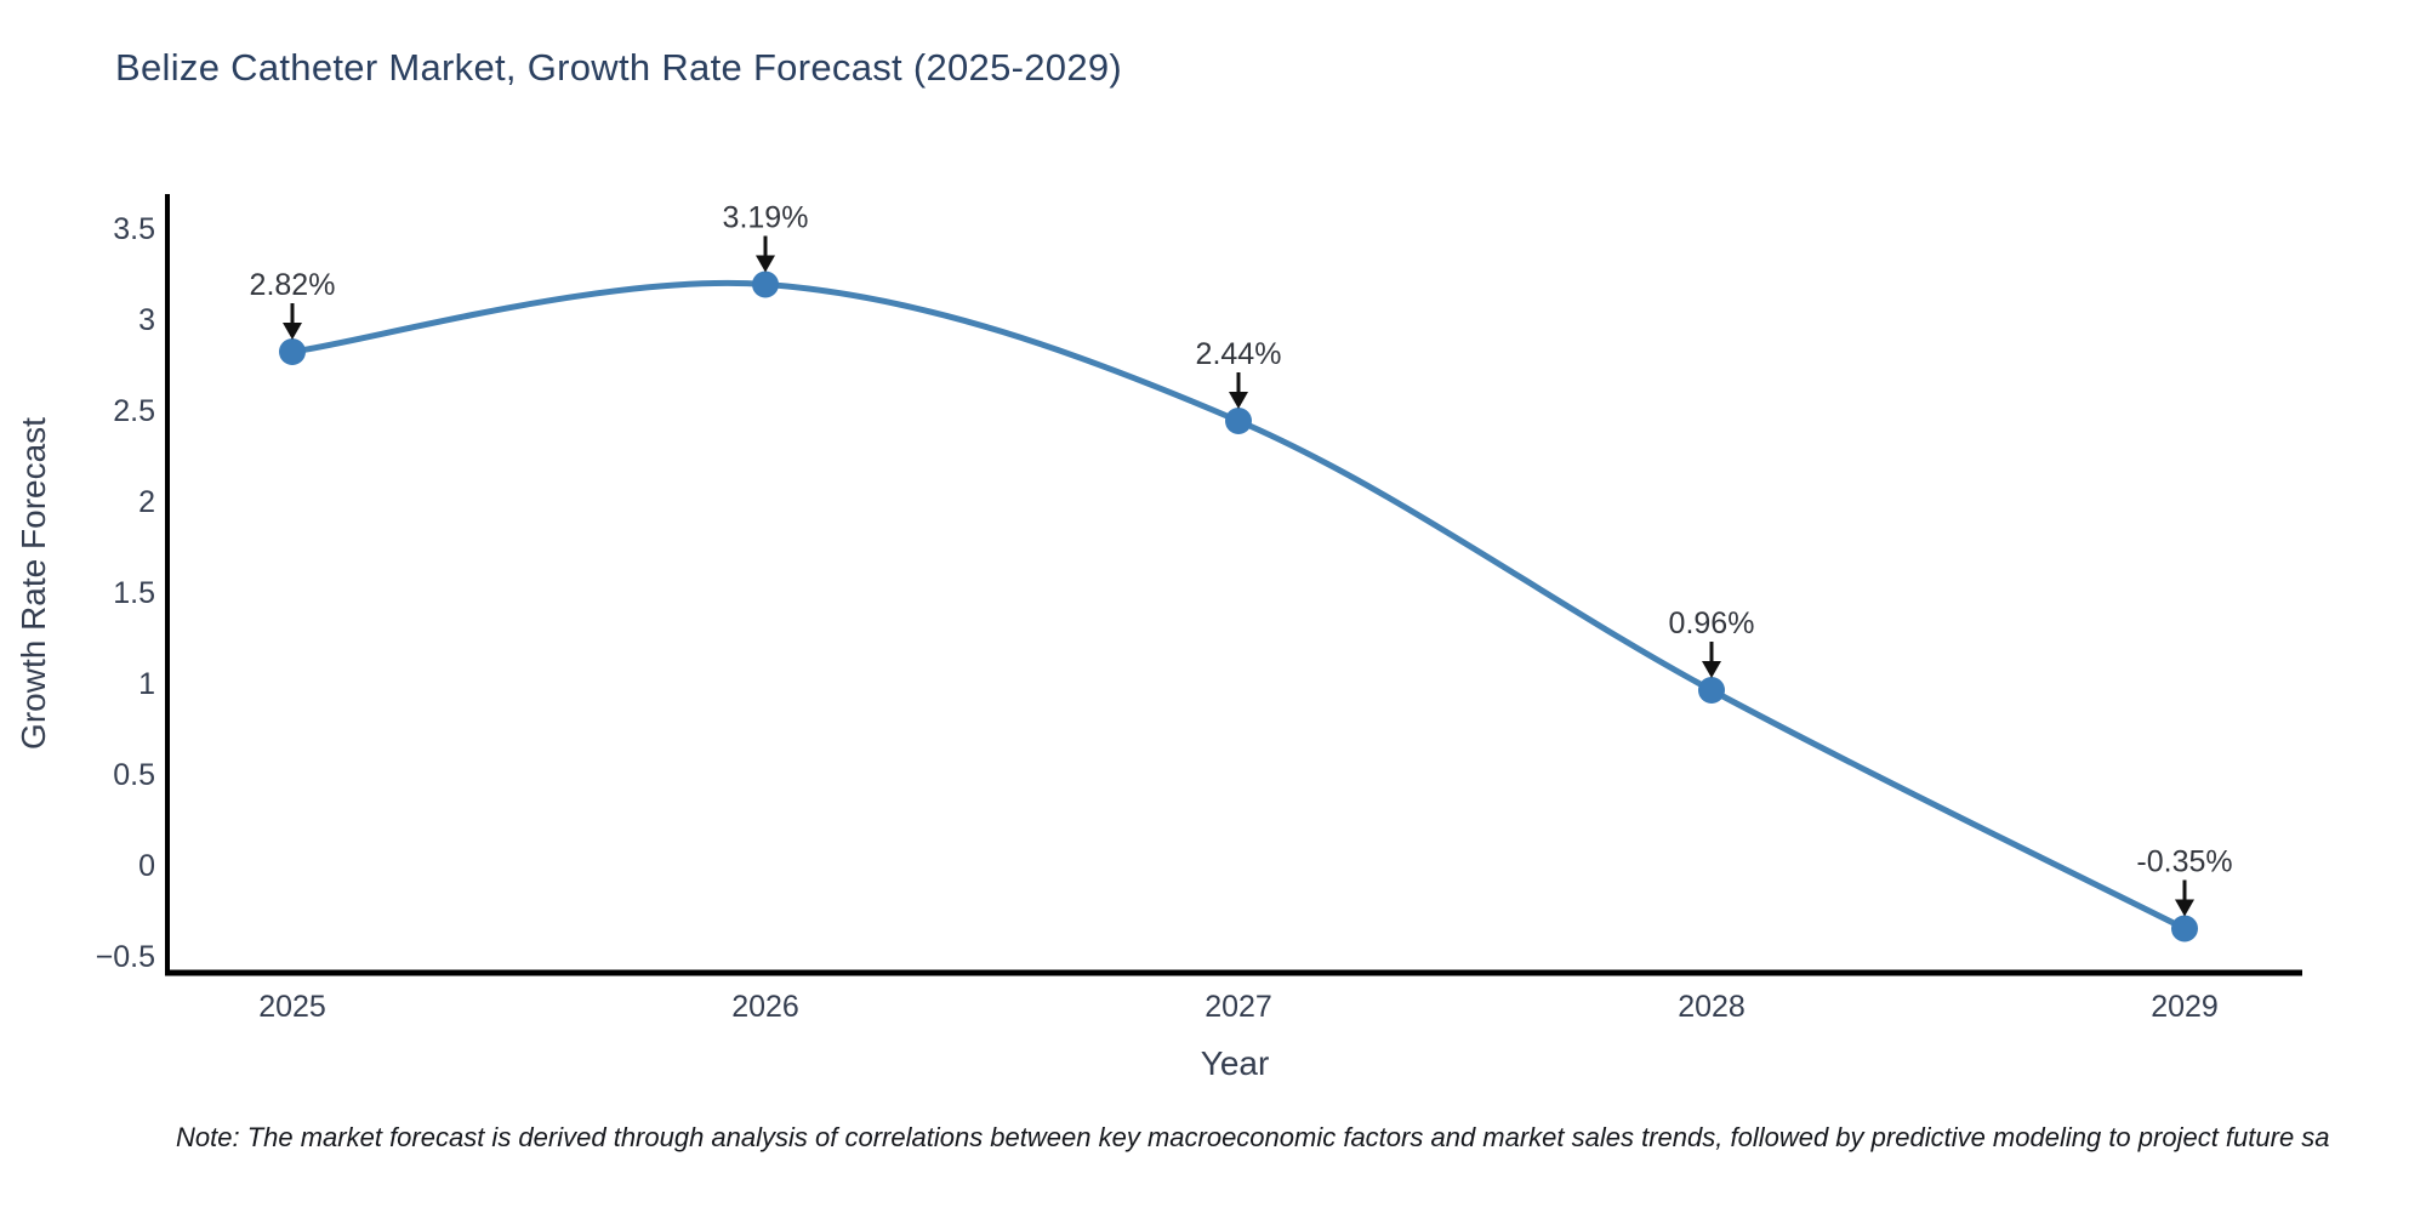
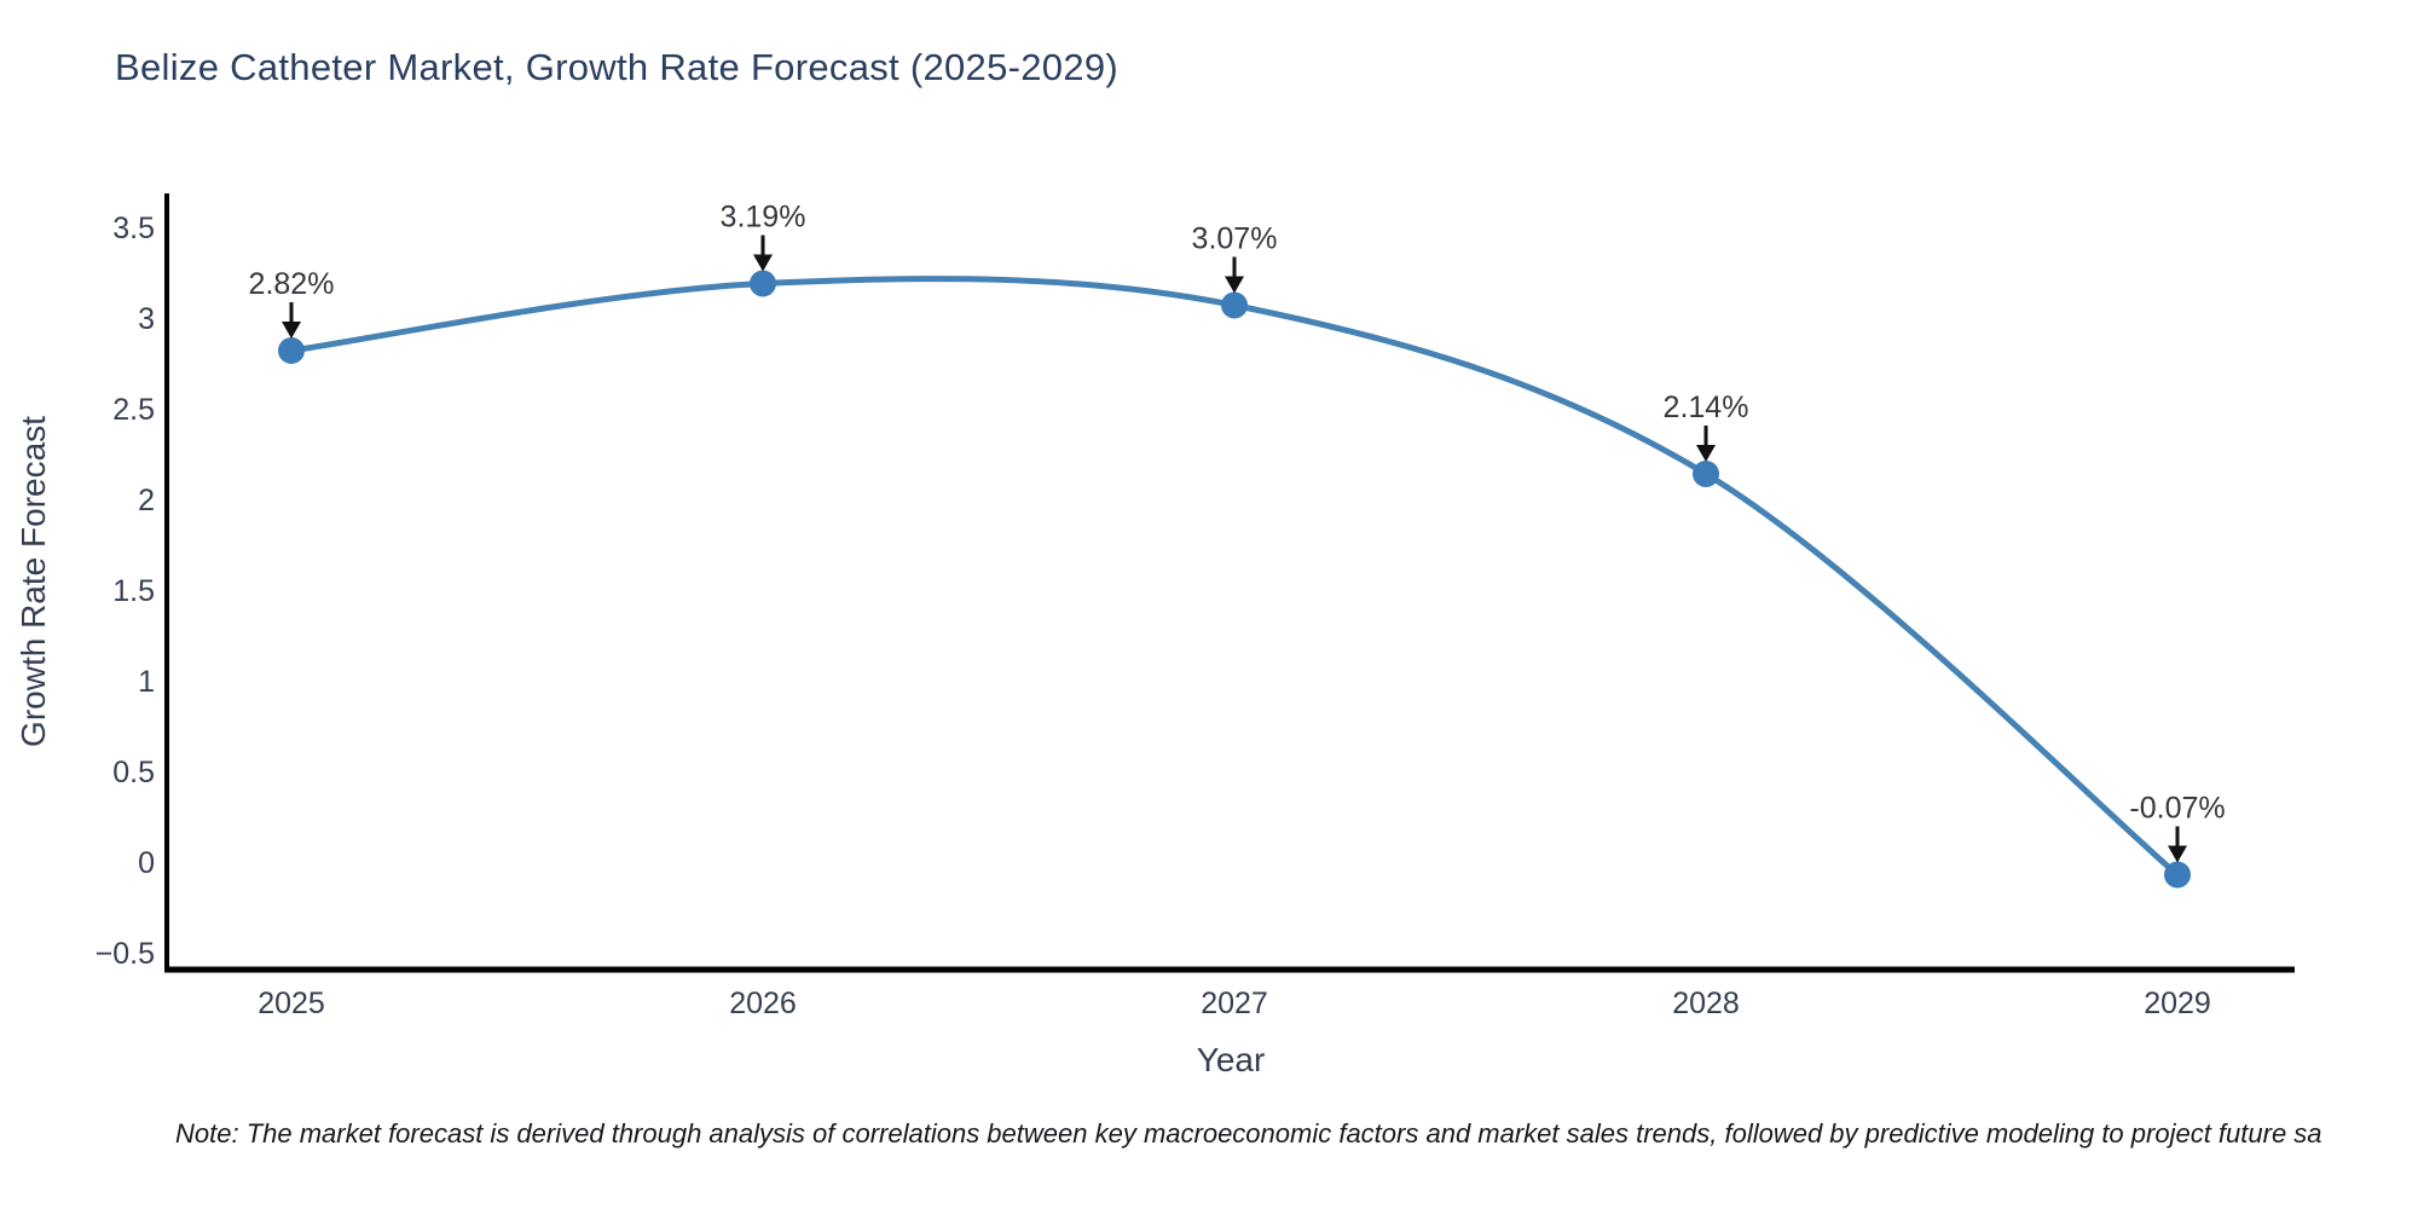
2027: 2.44% -> 3.07%
2028: 0.96% -> 2.14%
2029: -0.35% -> -0.07%
